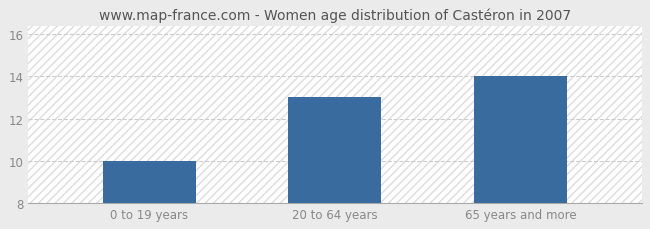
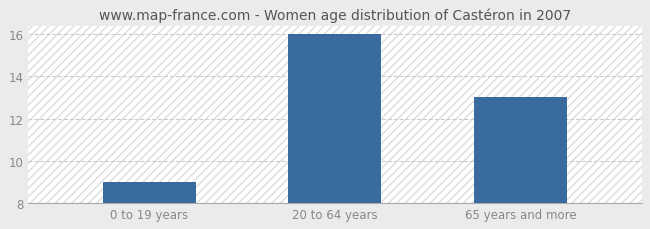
0 to 19 years: 10 -> 9
20 to 64 years: 13 -> 16
65 years and more: 14 -> 13
